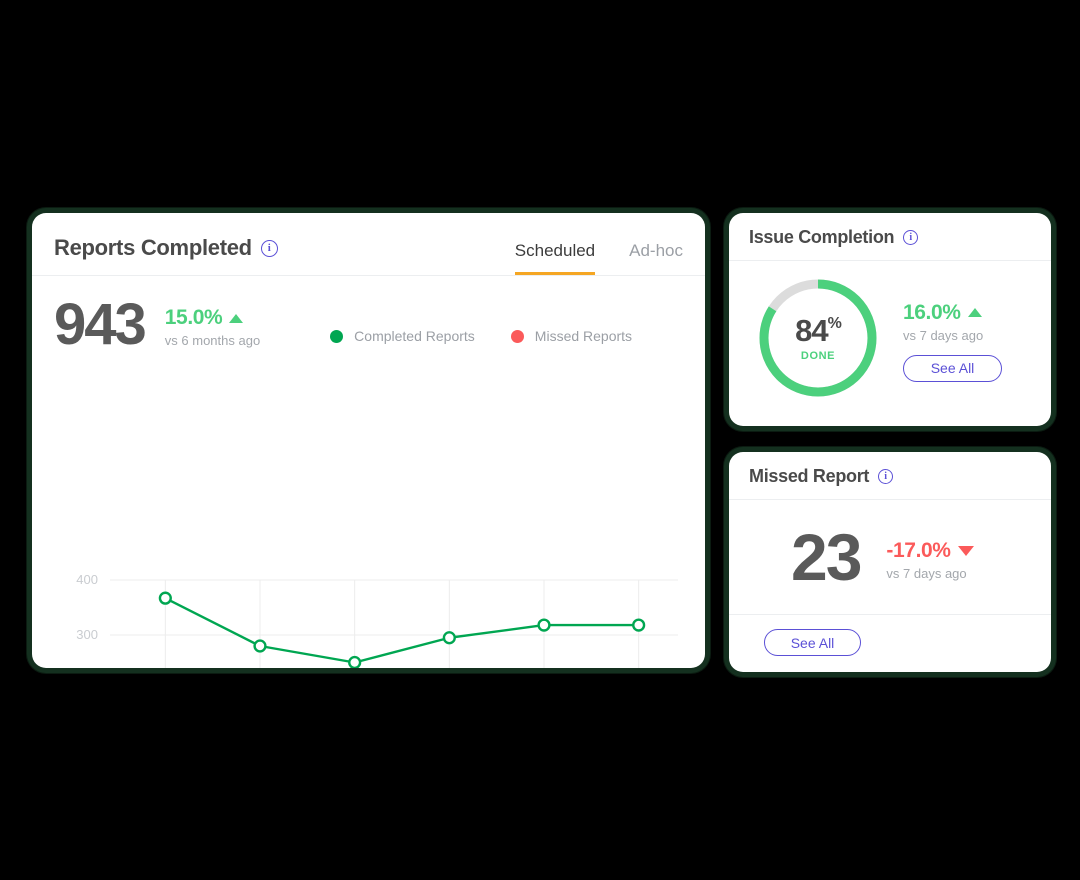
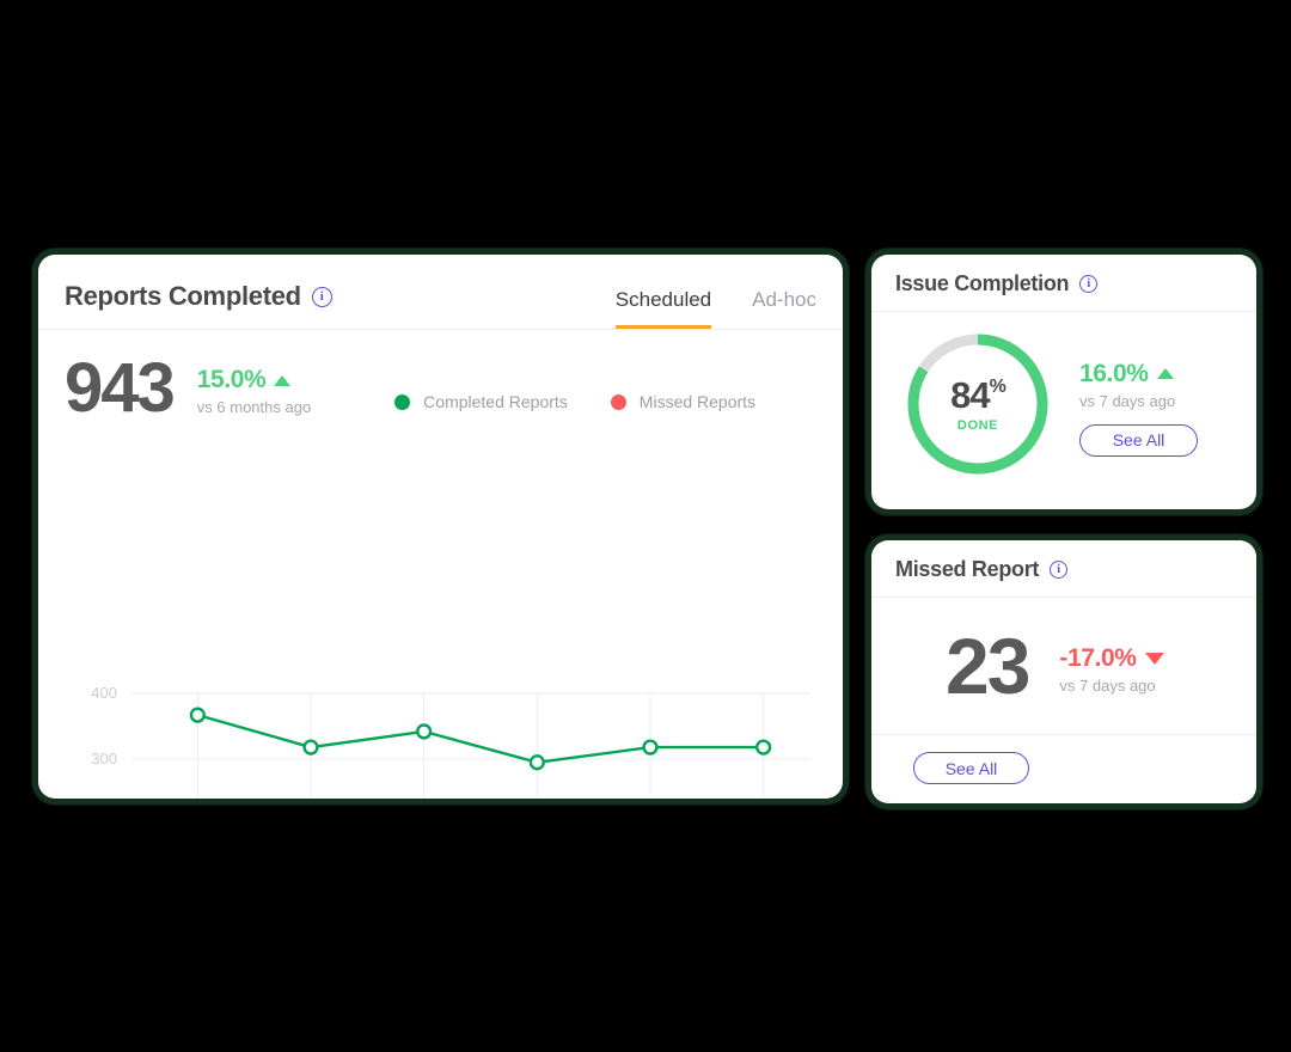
Missed Reports/Oct '21: 80 -> 60
Completed Reports/Nov '21: 280 -> 320
Completed Reports/Dec '21: 250 -> 340
